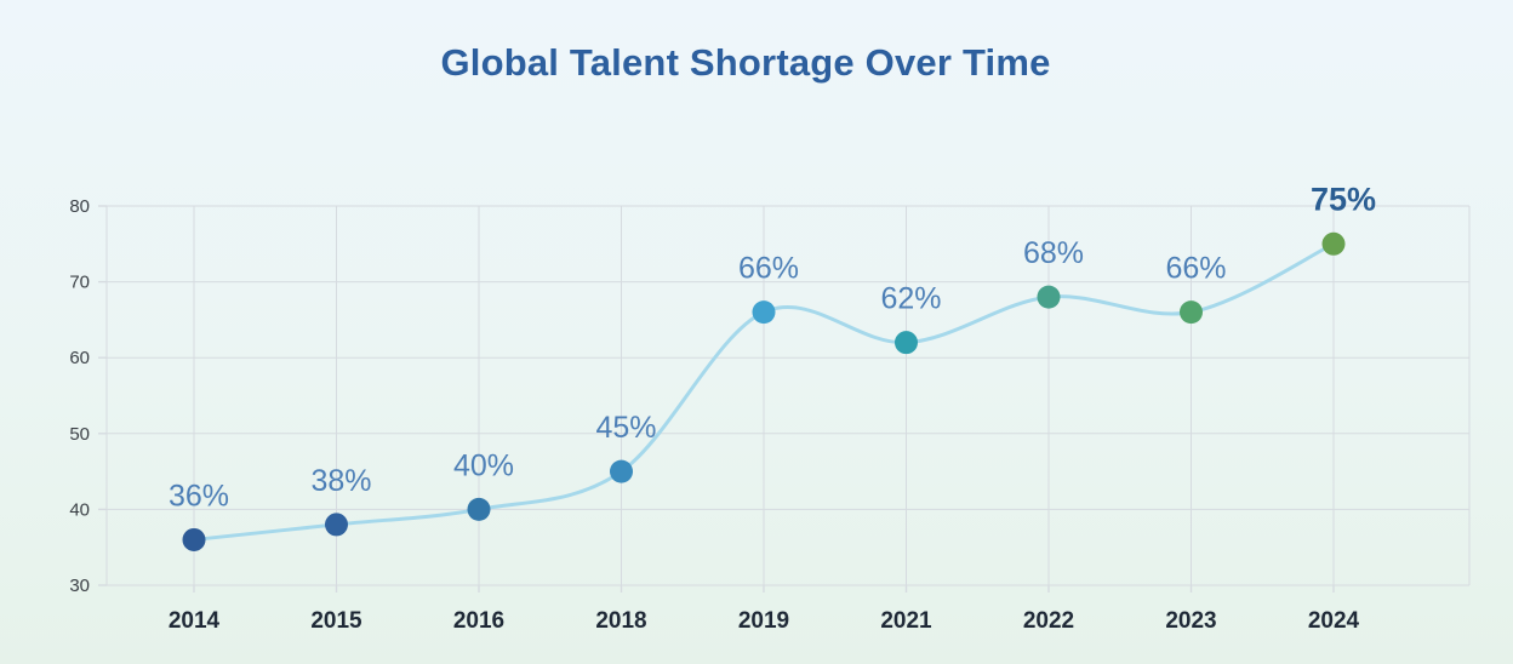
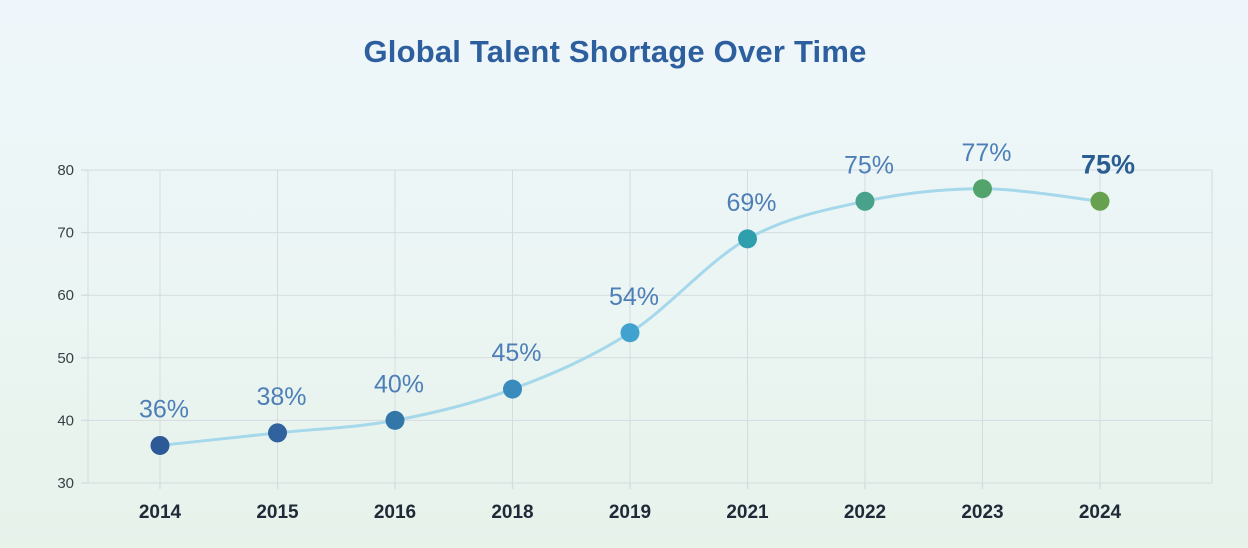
2019: 66% -> 54%
2021: 62% -> 69%
2022: 68% -> 75%
2023: 66% -> 77%
